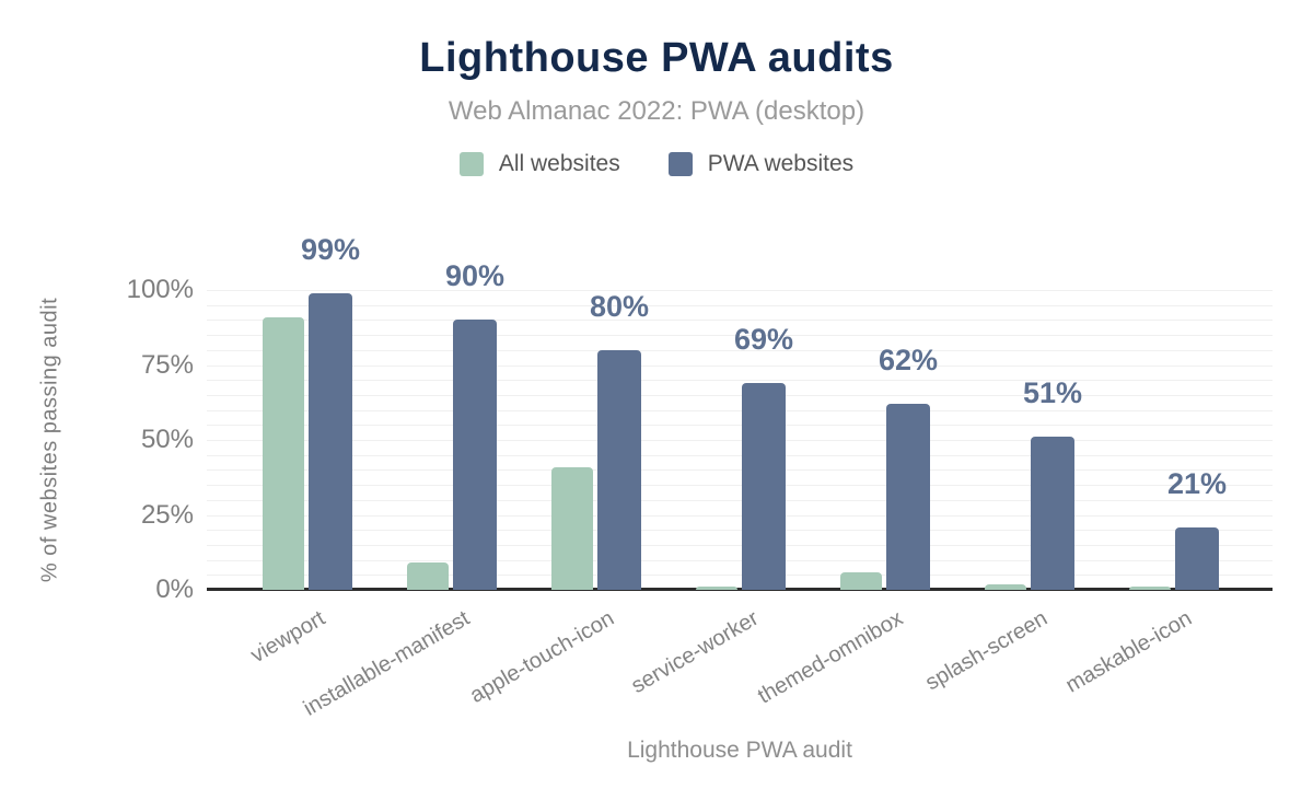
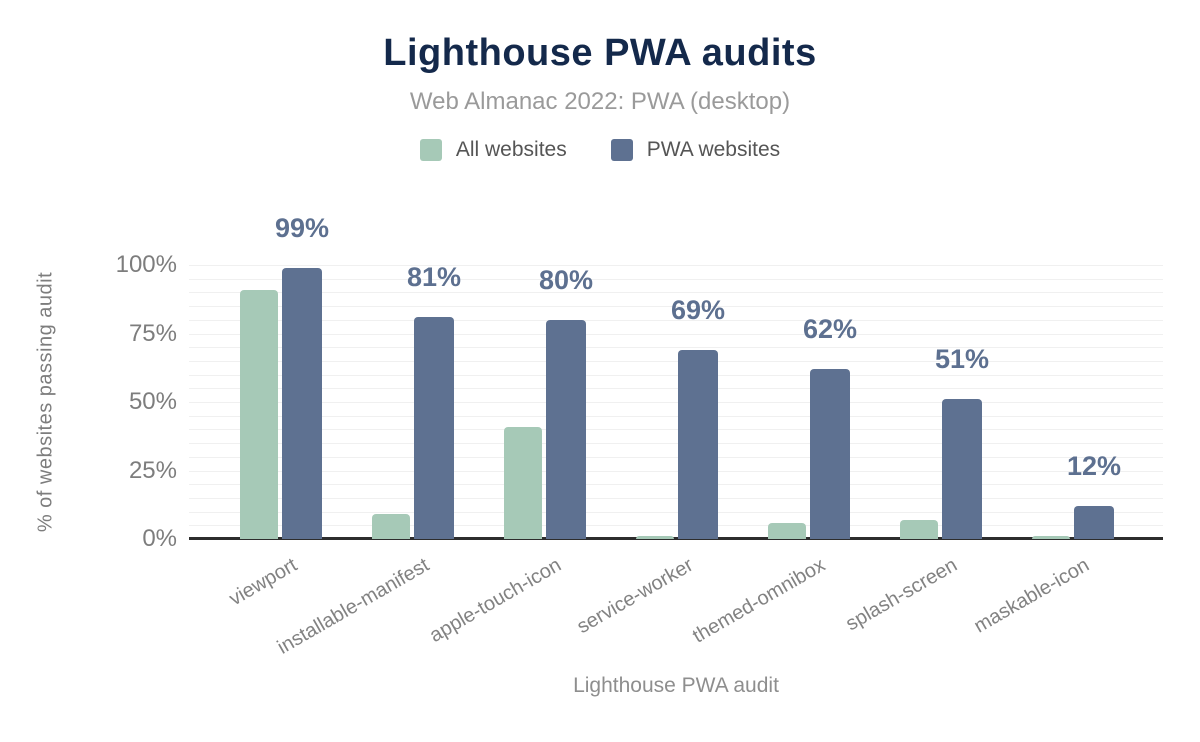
PWA websites/installable-manifest: 90% -> 81%
All websites/splash-screen: 2% -> 7%
PWA websites/maskable-icon: 21% -> 12%
